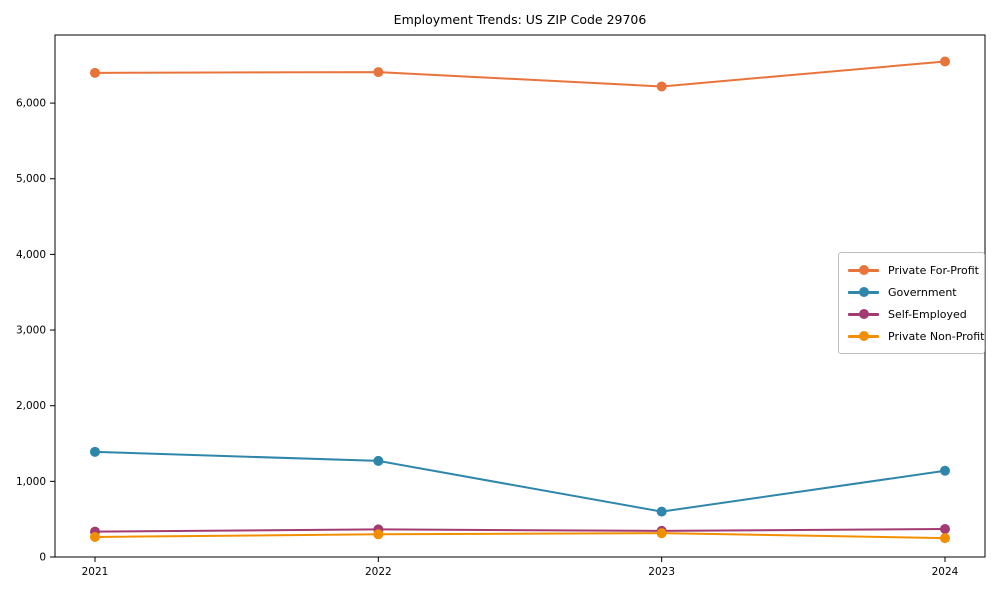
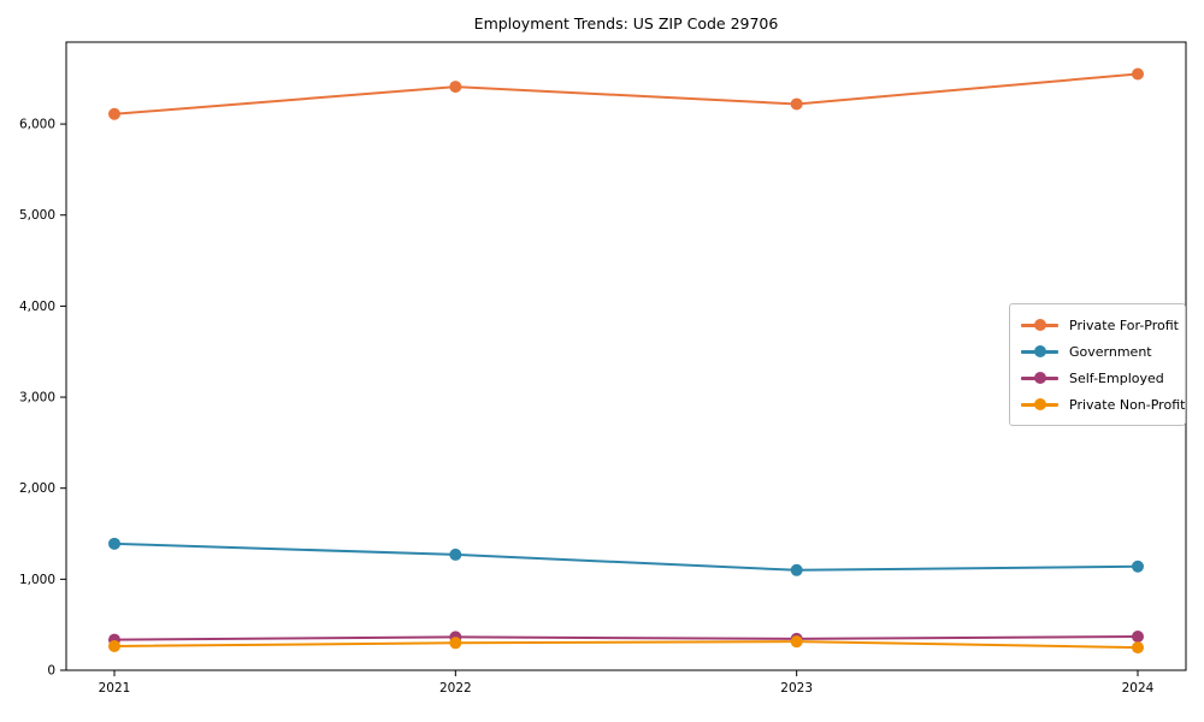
Private For-Profit/2021: 6400 -> 6100
Government/2023: 600 -> 1100
